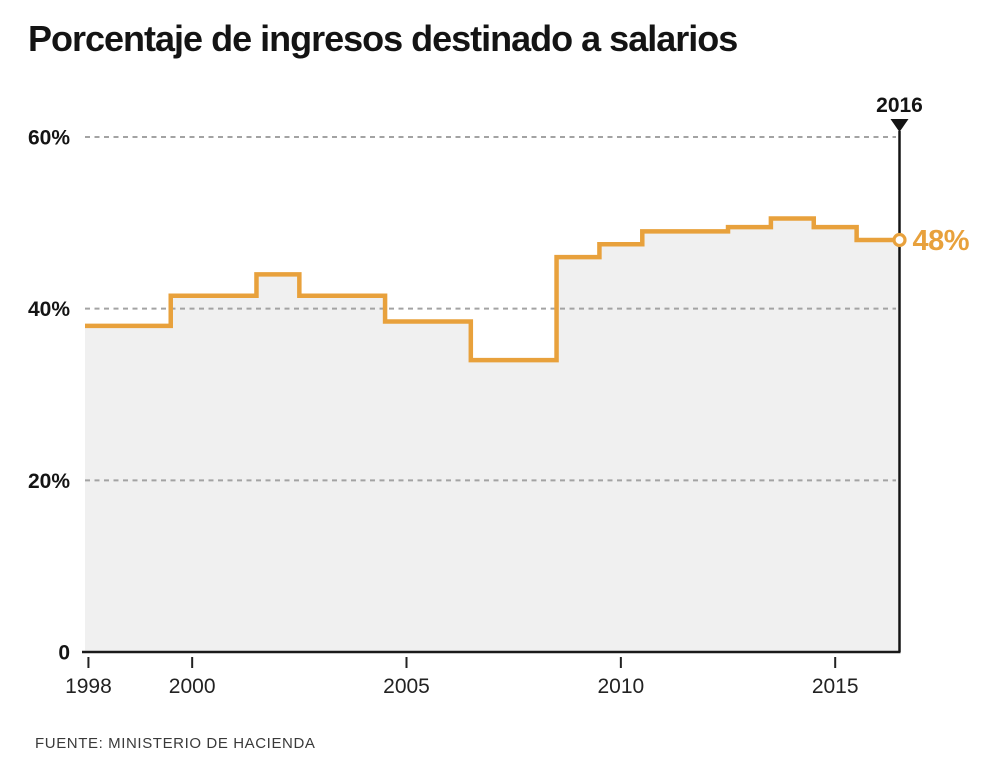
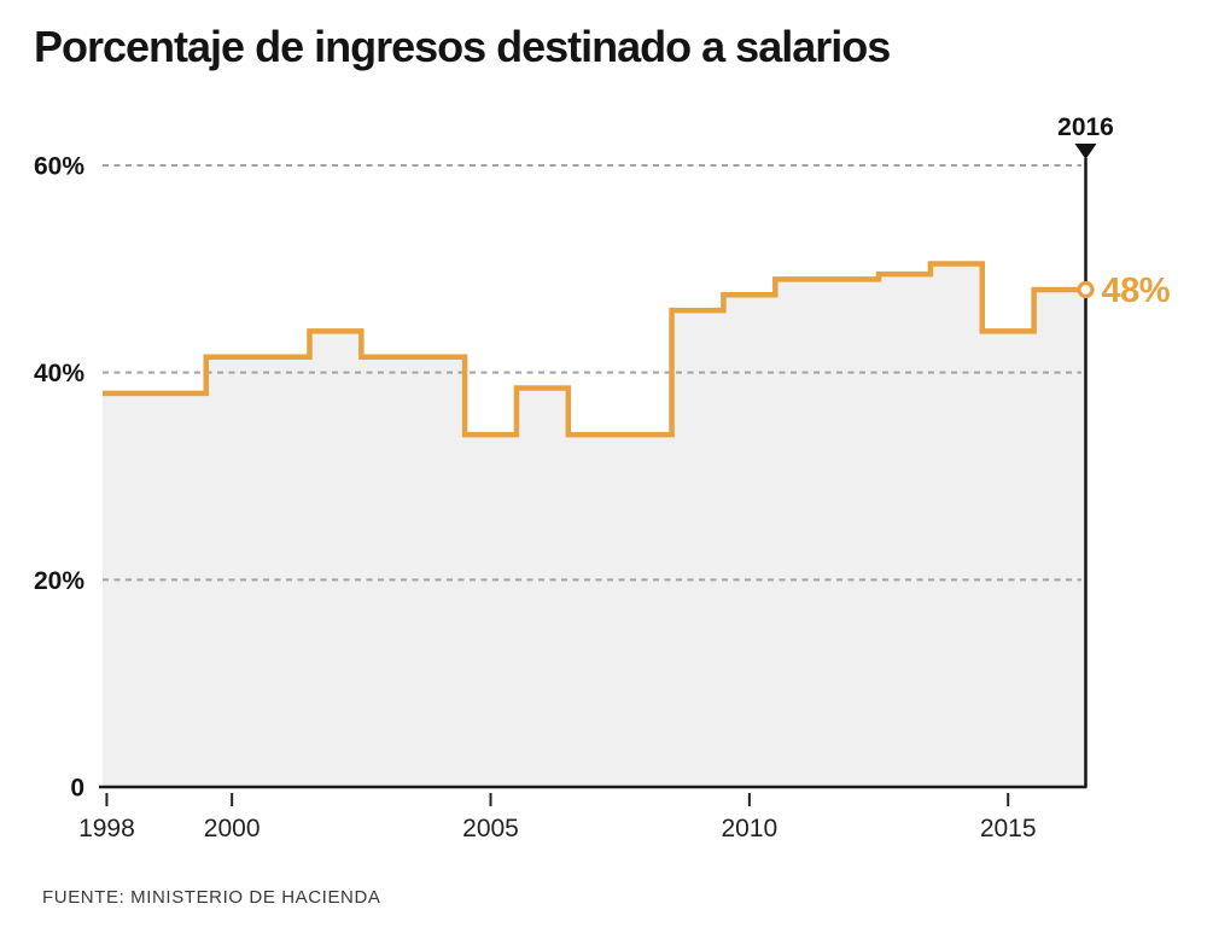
2005: 38% -> 34%
2015: 50% -> 44%
